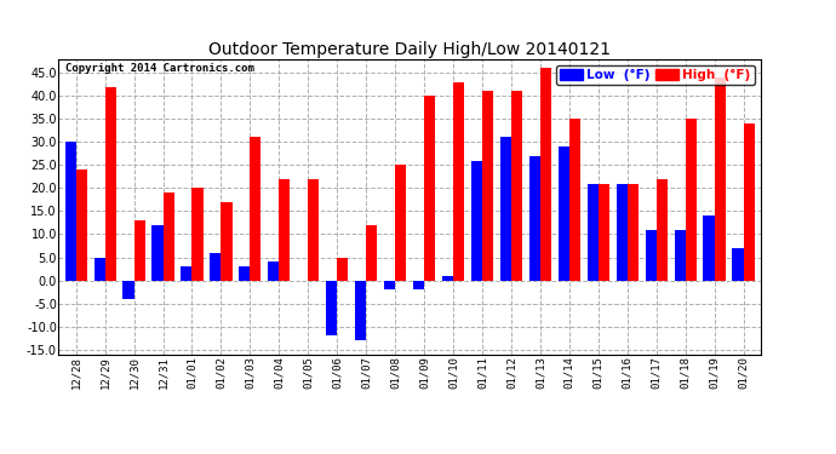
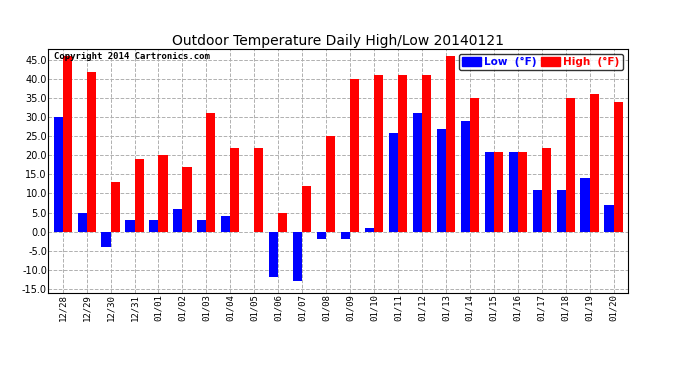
High (°F)/12/28: 24 -> 46
Low (°F)/12/31: 12 -> 3
High (°F)/01/10: 43 -> 41
High (°F)/01/19: 44 -> 36
